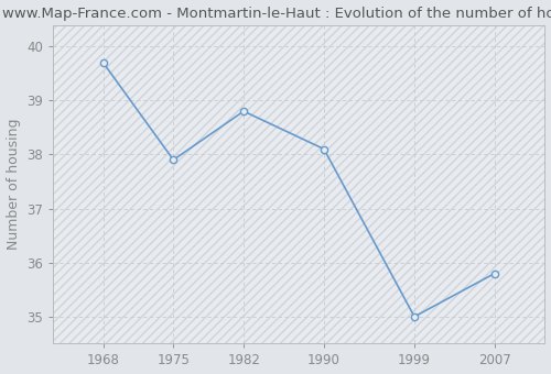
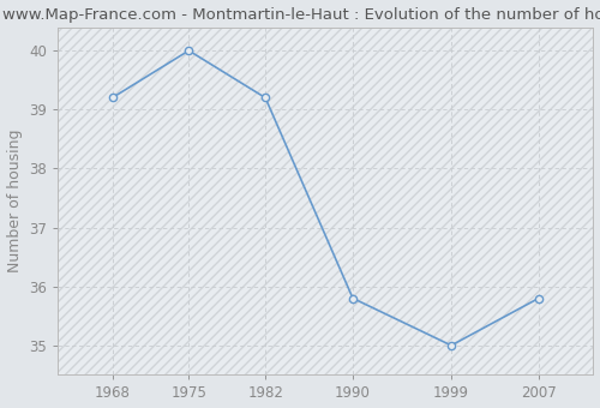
1968: 39.7 -> 39.2
1975: 37.9 -> 40.0
1982: 38.8 -> 39.2
1990: 38.1 -> 35.8
